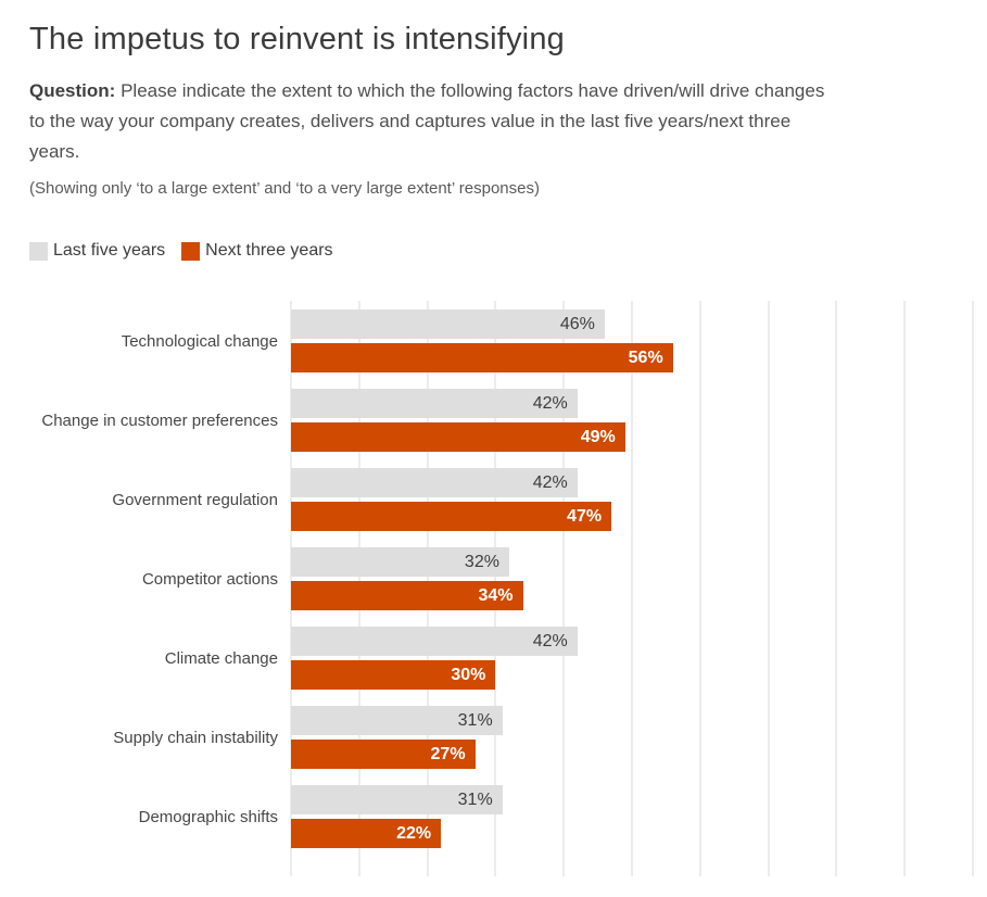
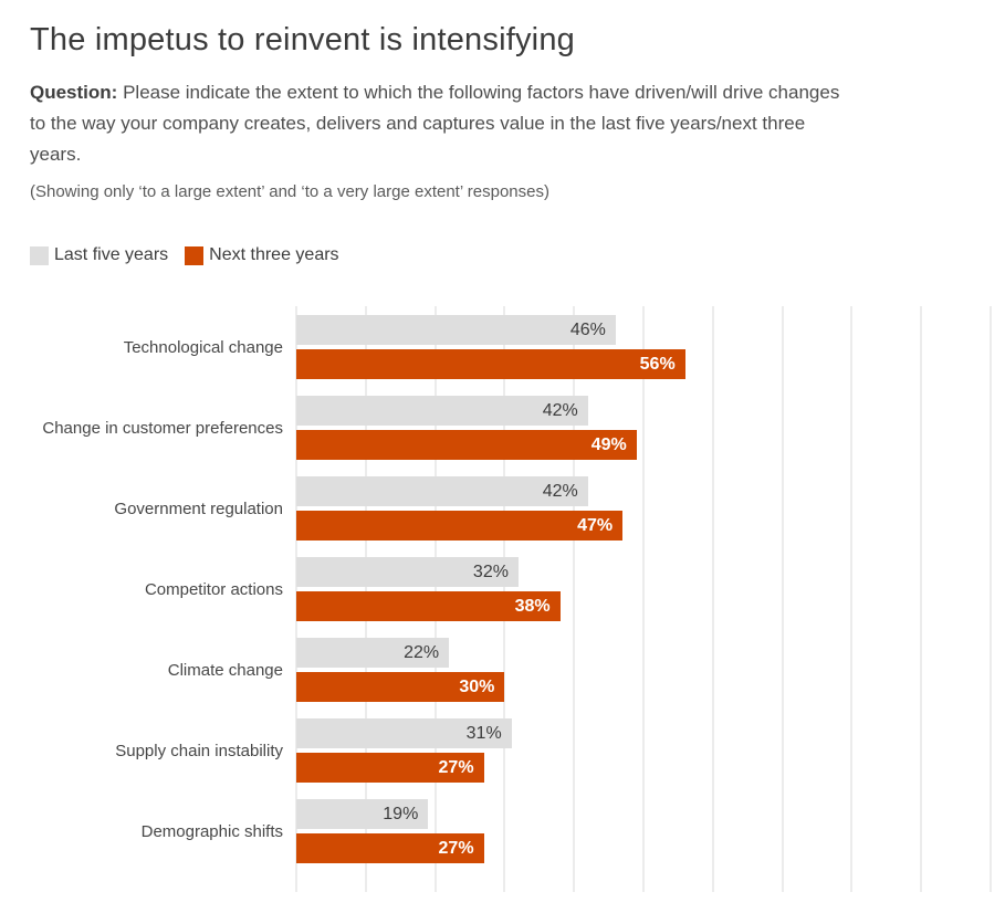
Next three years/Competitor actions: 34% -> 38%
Last five years/Climate change: 42% -> 22%
Last five years/Demographic shifts: 31% -> 19%
Next three years/Demographic shifts: 22% -> 27%
